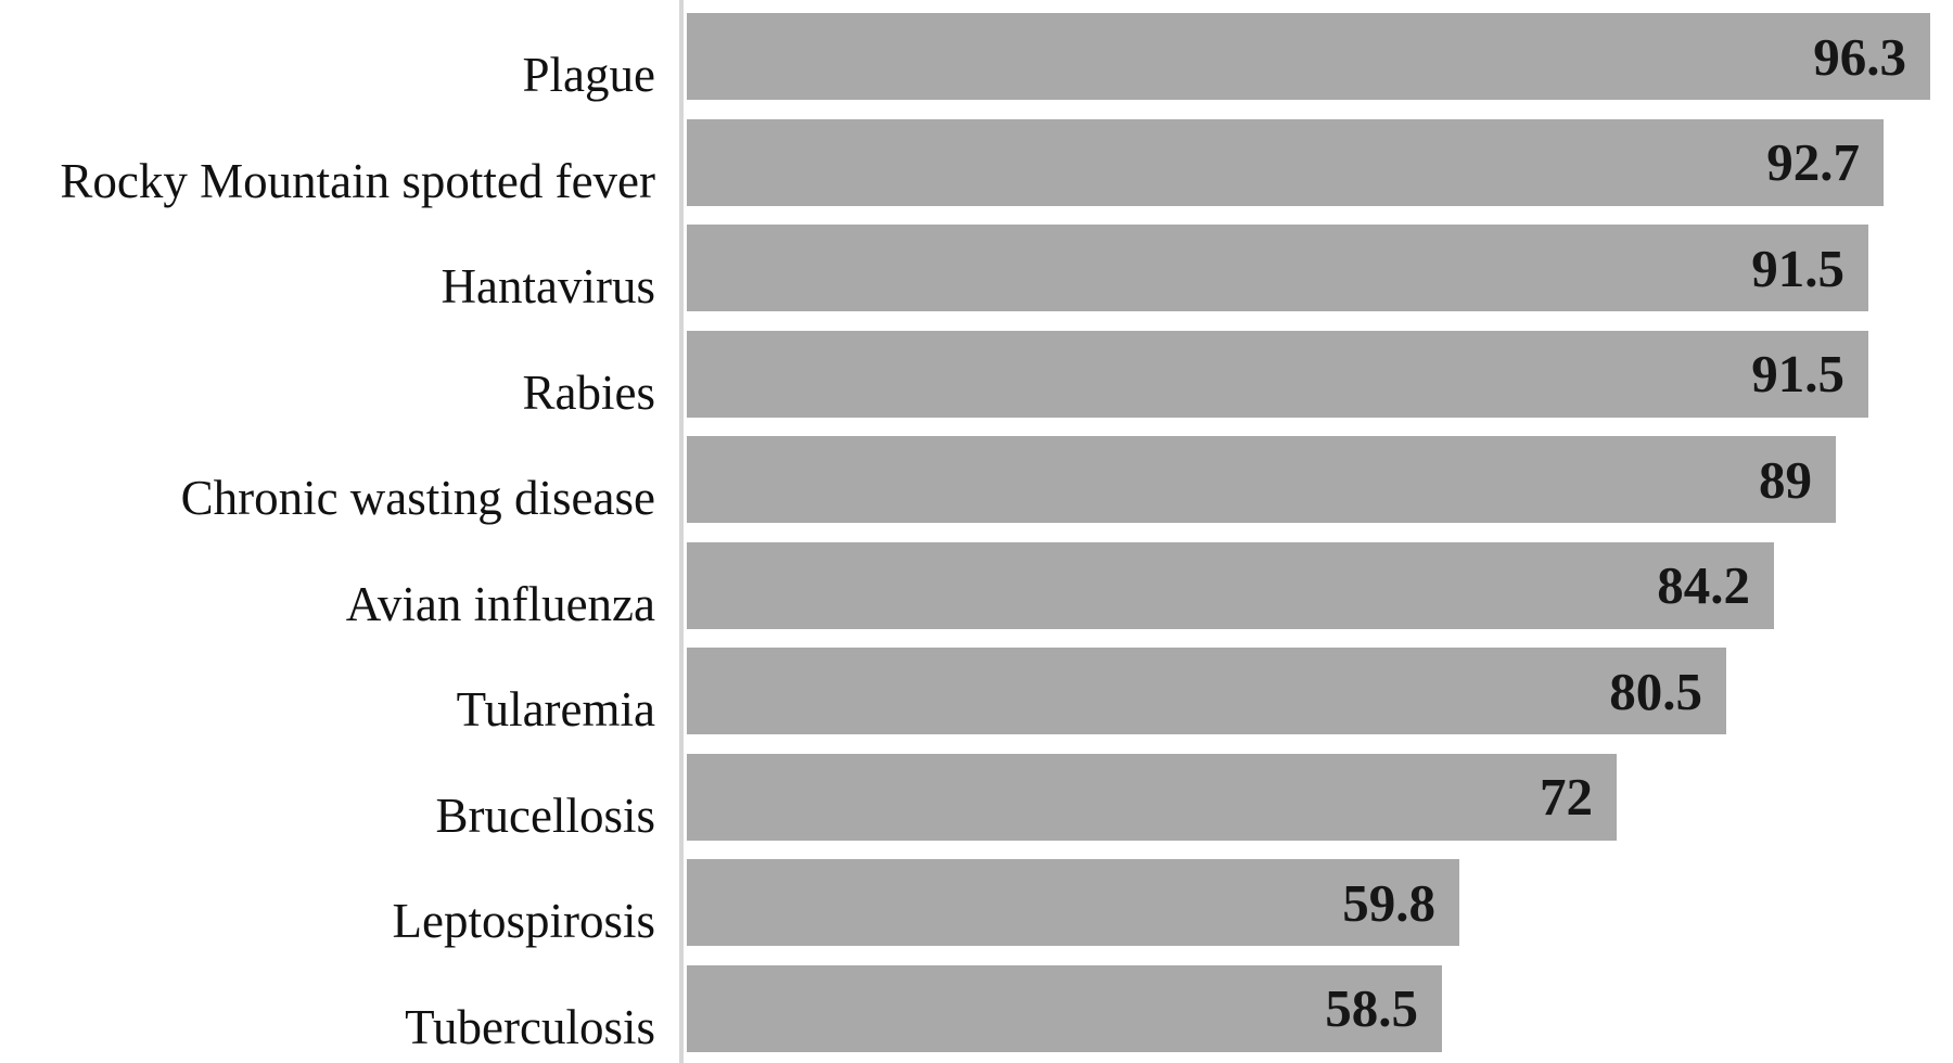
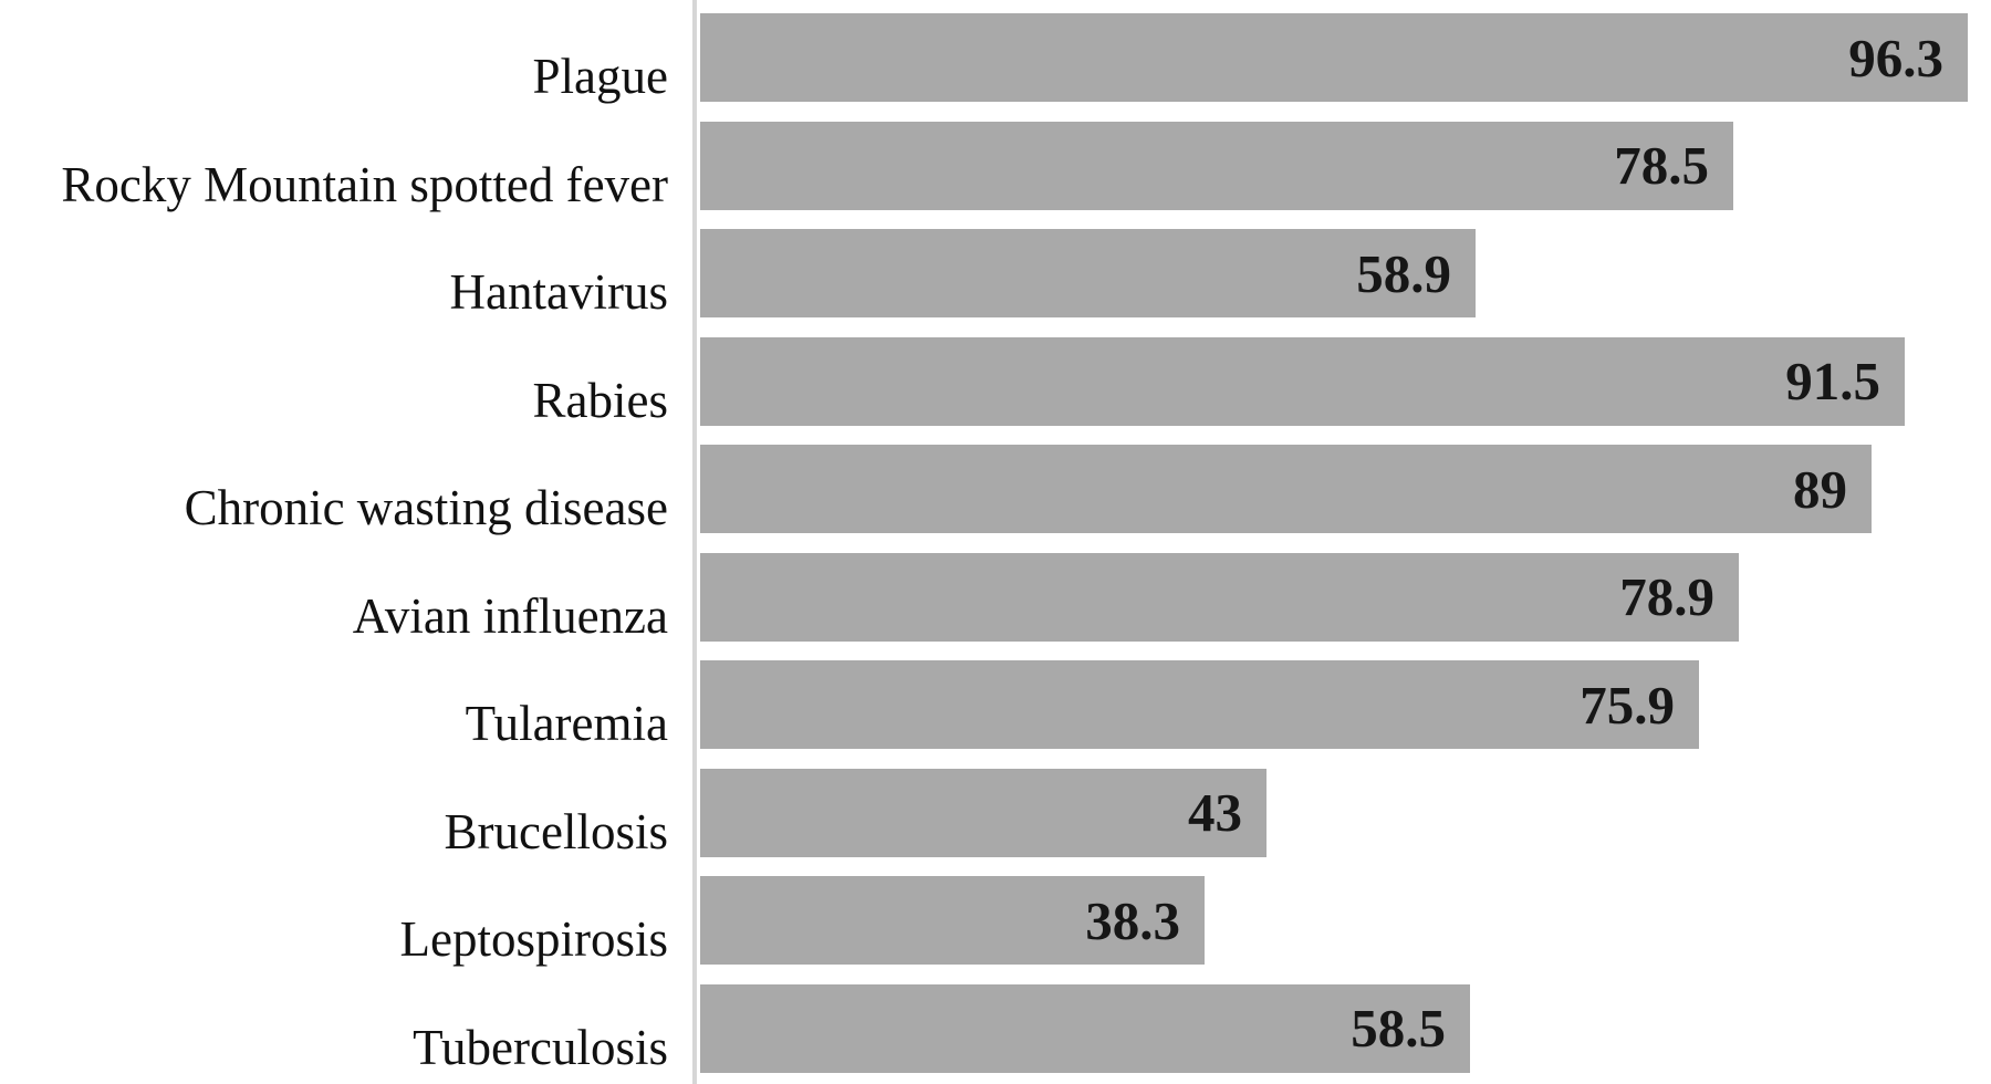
Rocky Mountain spotted fever: 92.7 -> 78.5
Hantavirus: 91.5 -> 58.9
Avian influenza: 84.2 -> 78.9
Tularemia: 80.5 -> 75.9
Brucellosis: 72 -> 43
Leptospirosis: 59.8 -> 38.3
